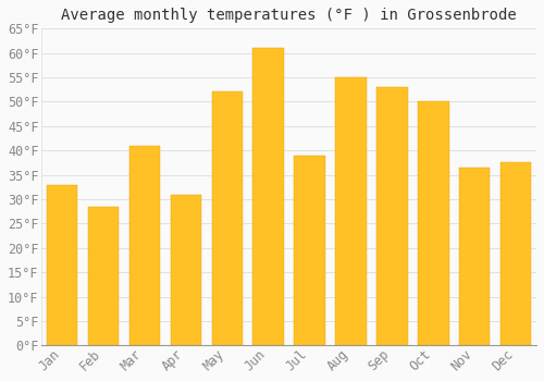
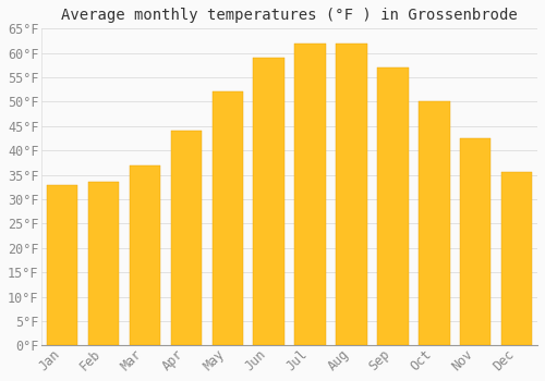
Feb: 28.5°F -> 33.5°F
Mar: 41.0°F -> 37.0°F
Apr: 31.0°F -> 44.0°F
Jun: 61.0°F -> 59.0°F
Jul: 39.0°F -> 62.0°F
Aug: 55.0°F -> 62.0°F
Sep: 53.0°F -> 57.0°F
Nov: 36.5°F -> 42.5°F
Dec: 37.5°F -> 35.5°F
